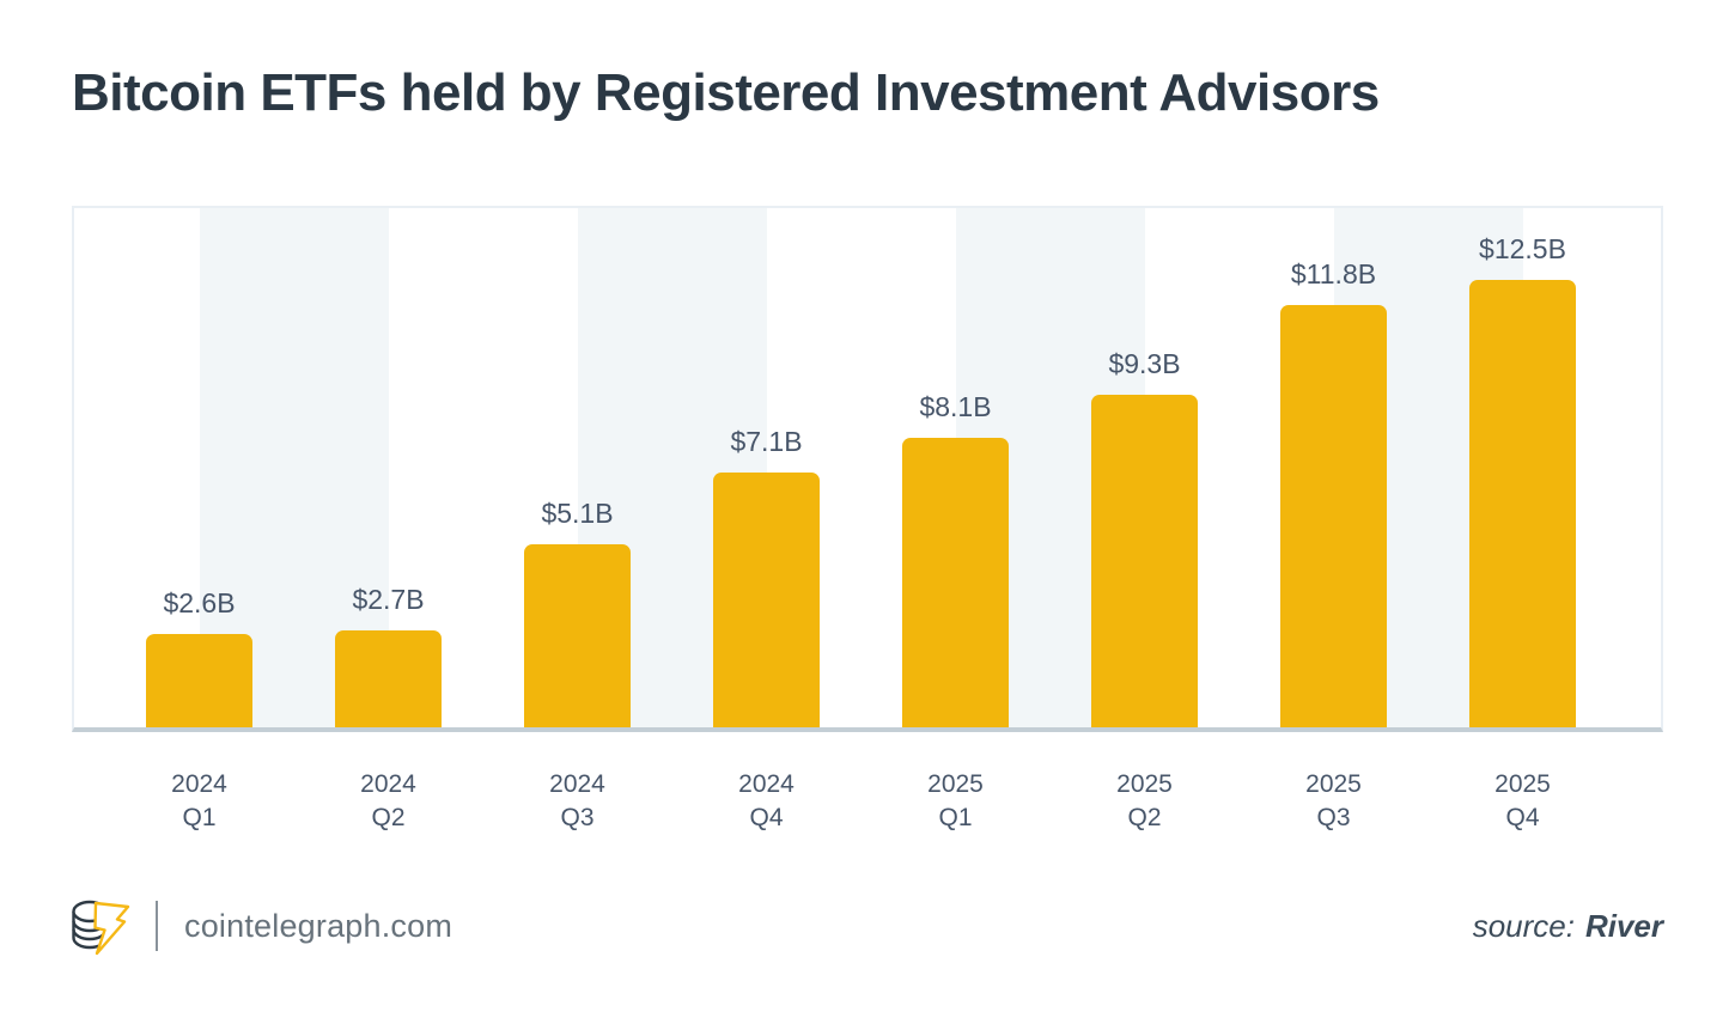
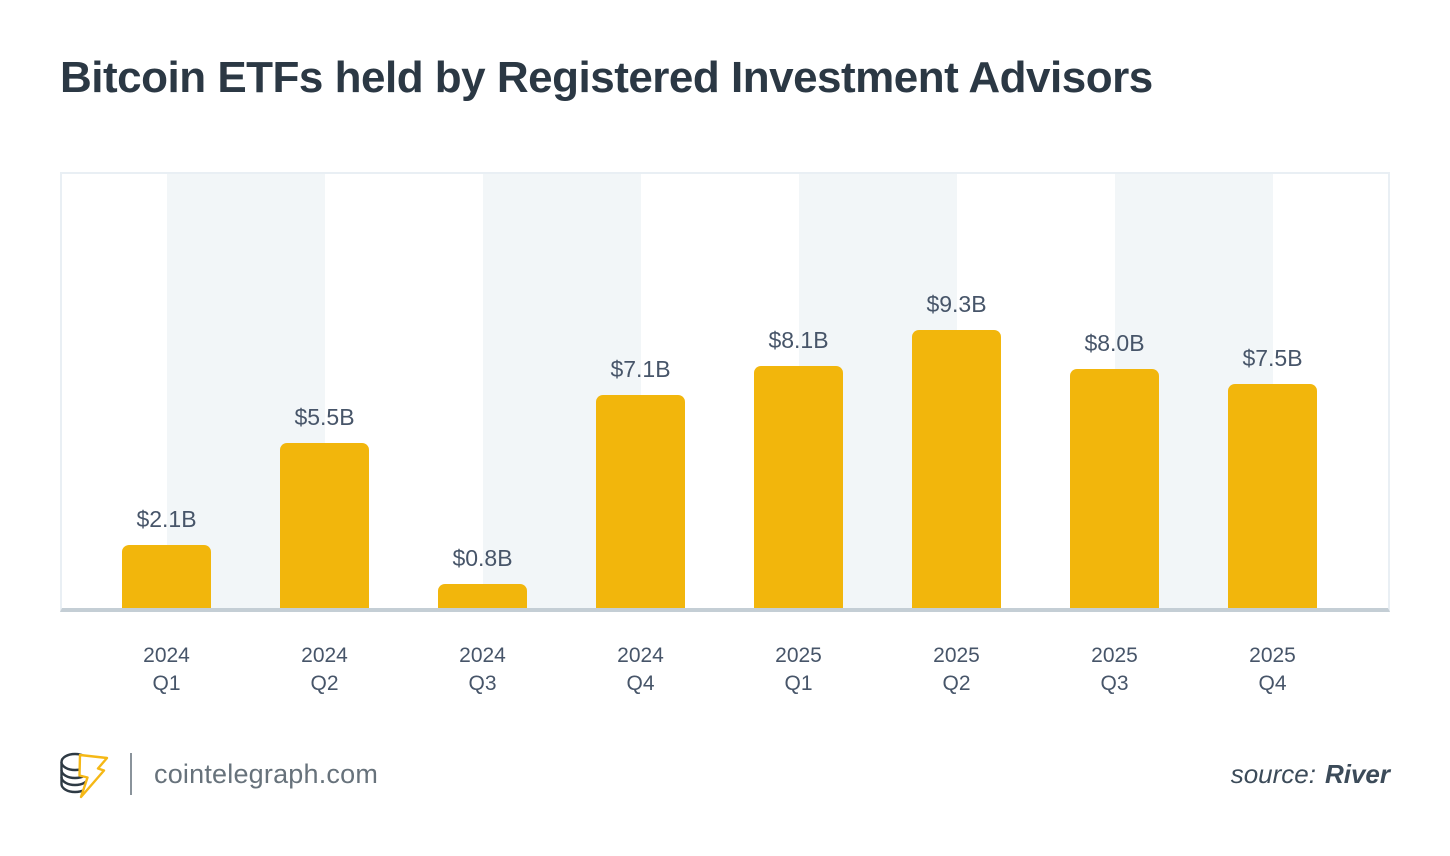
2024 Q1: $2.6B -> $2.1B
2024 Q2: $2.7B -> $5.5B
2024 Q3: $5.1B -> $0.8B
2025 Q3: $11.8B -> $8.0B
2025 Q4: $12.5B -> $7.5B
